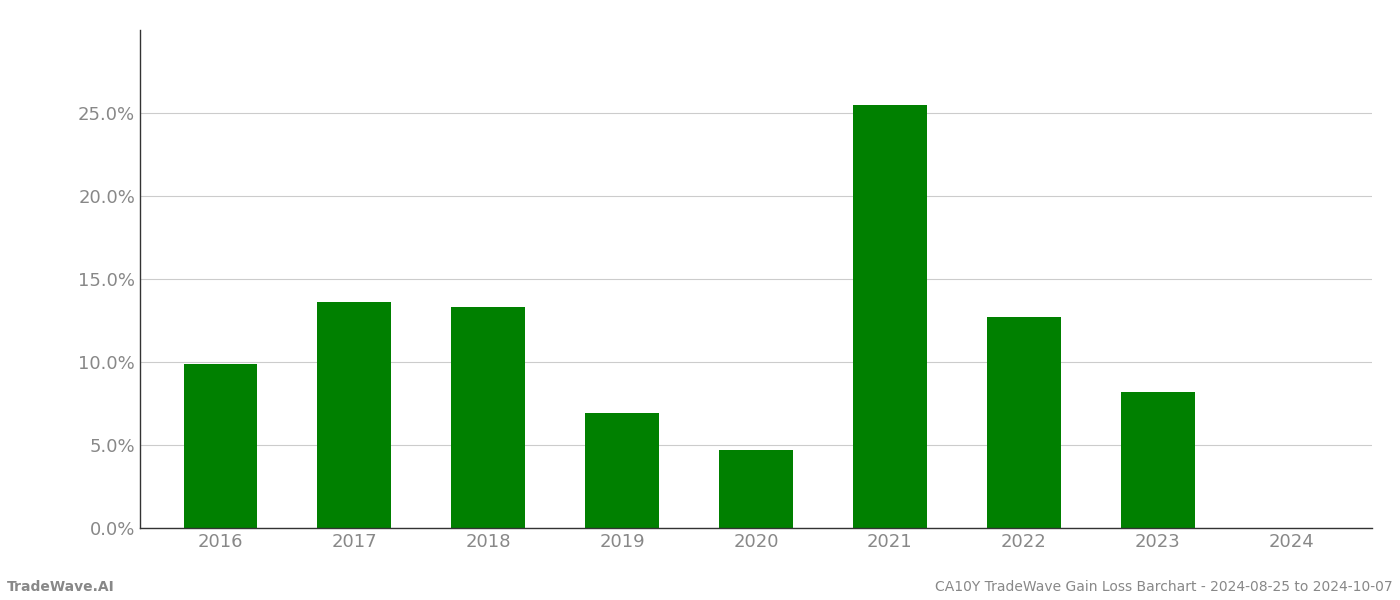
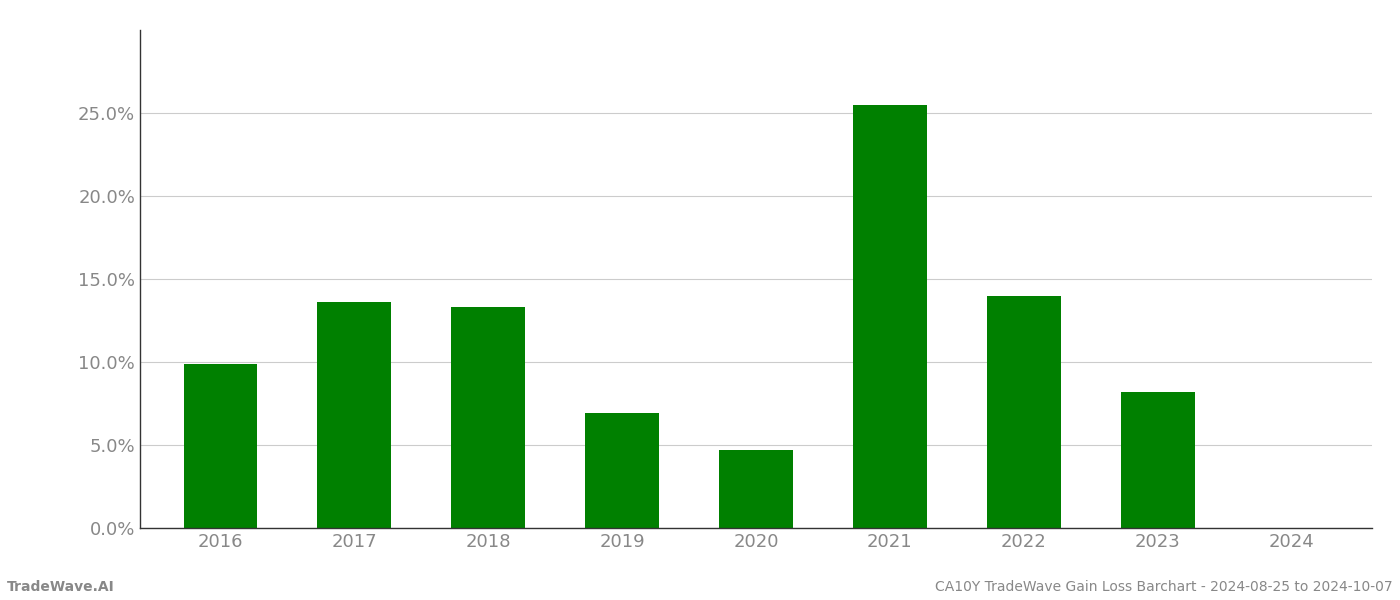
2022: 12.7% -> 14.0%
